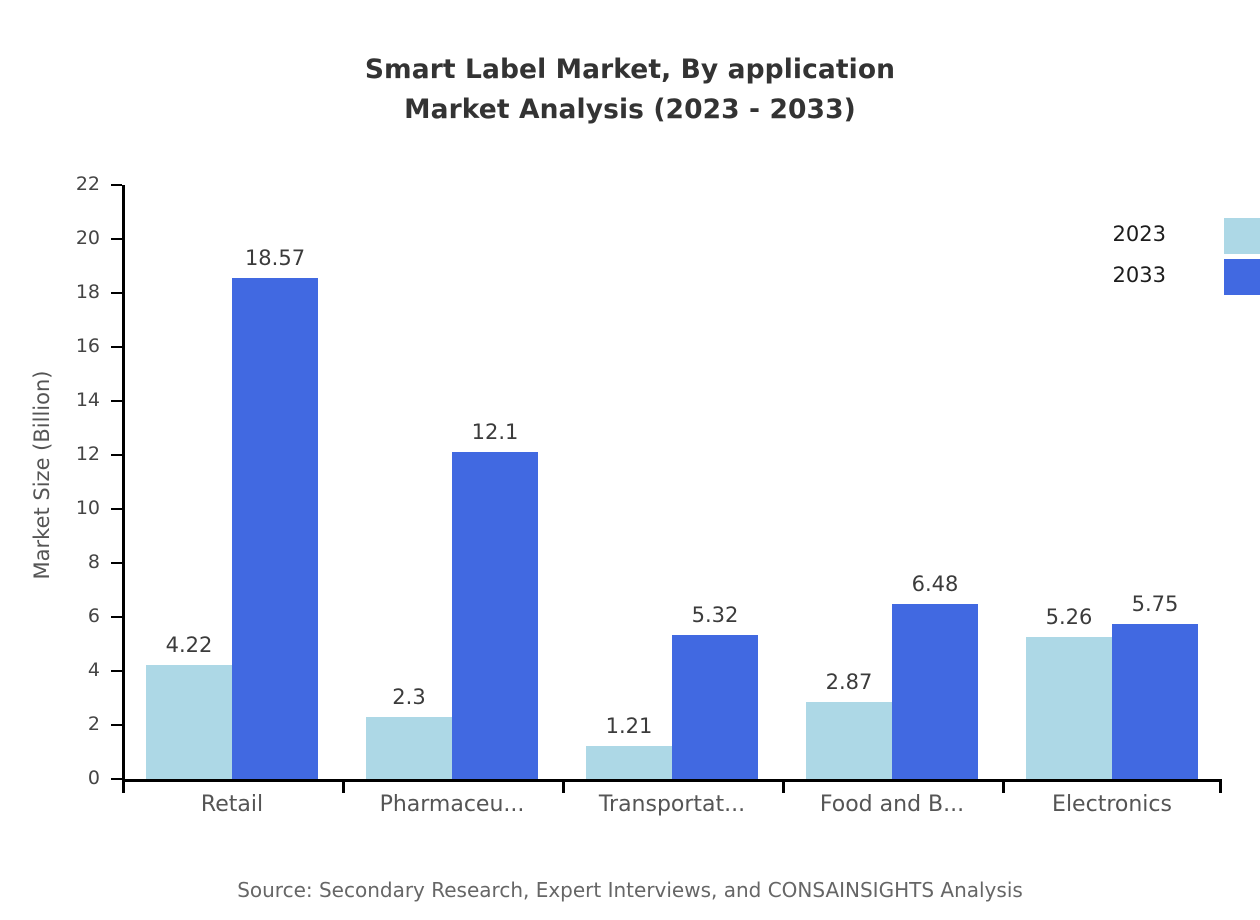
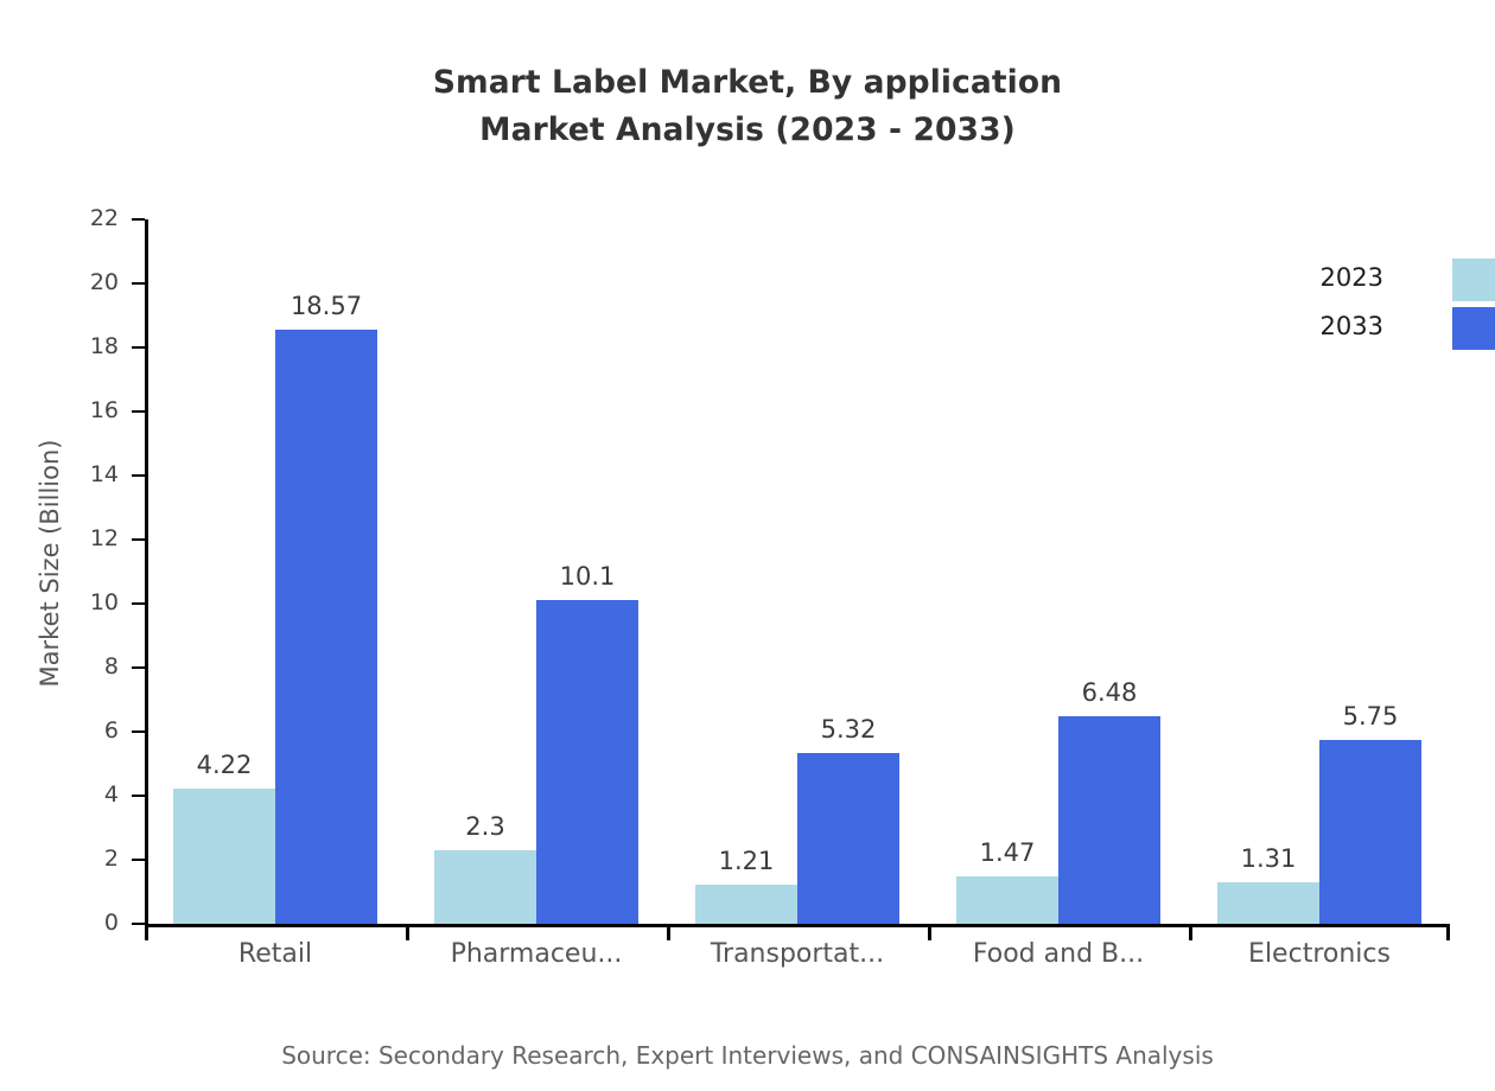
2033/Pharmaceu...: 12.1 -> 10.1
2023/Food and B...: 2.87 -> 1.47
2023/Electronics: 5.26 -> 1.31
